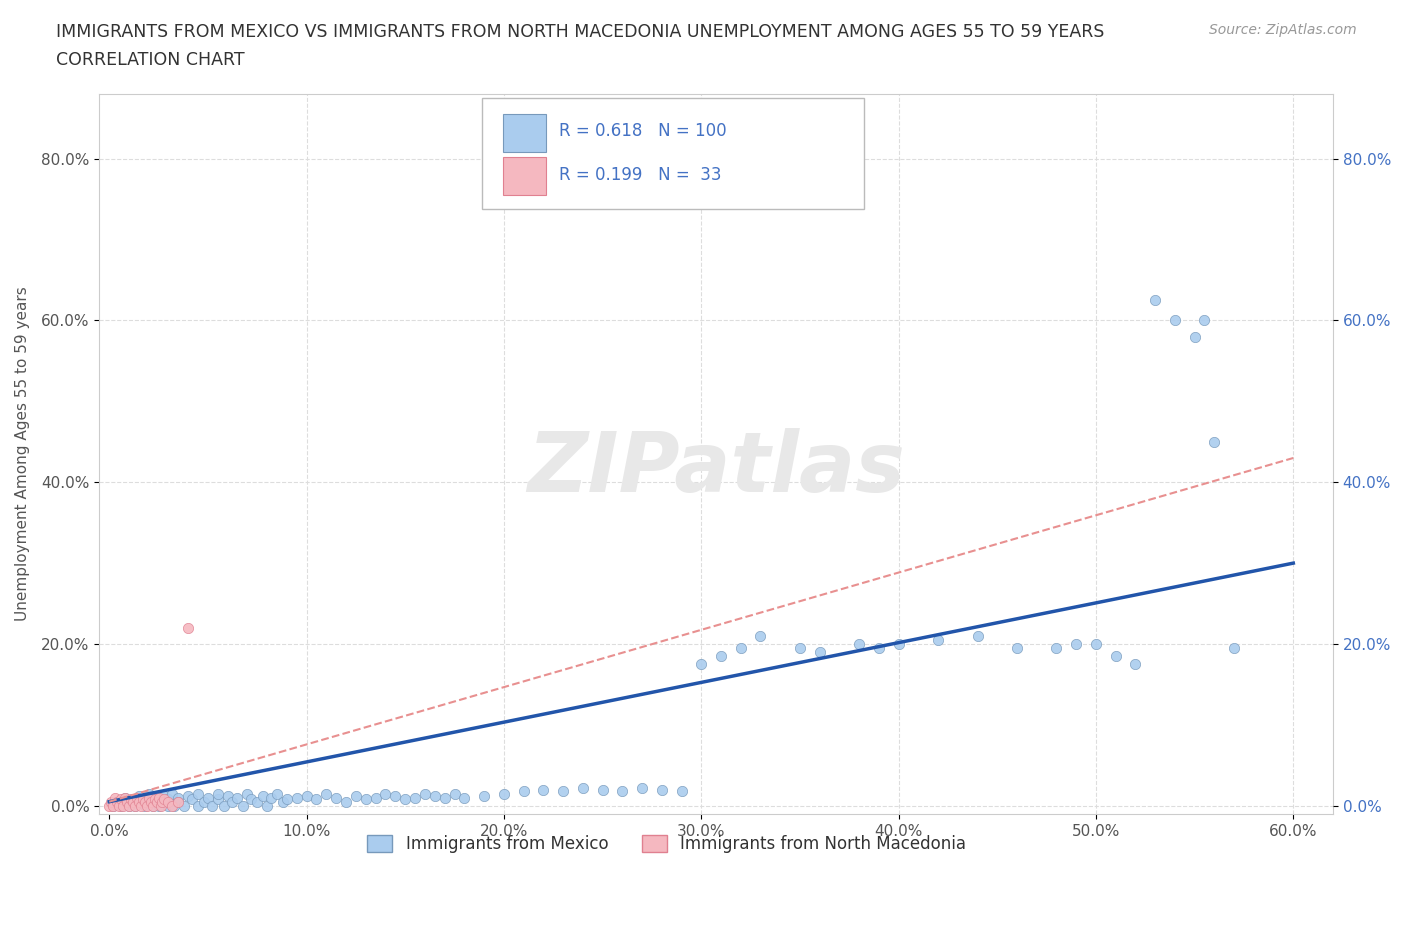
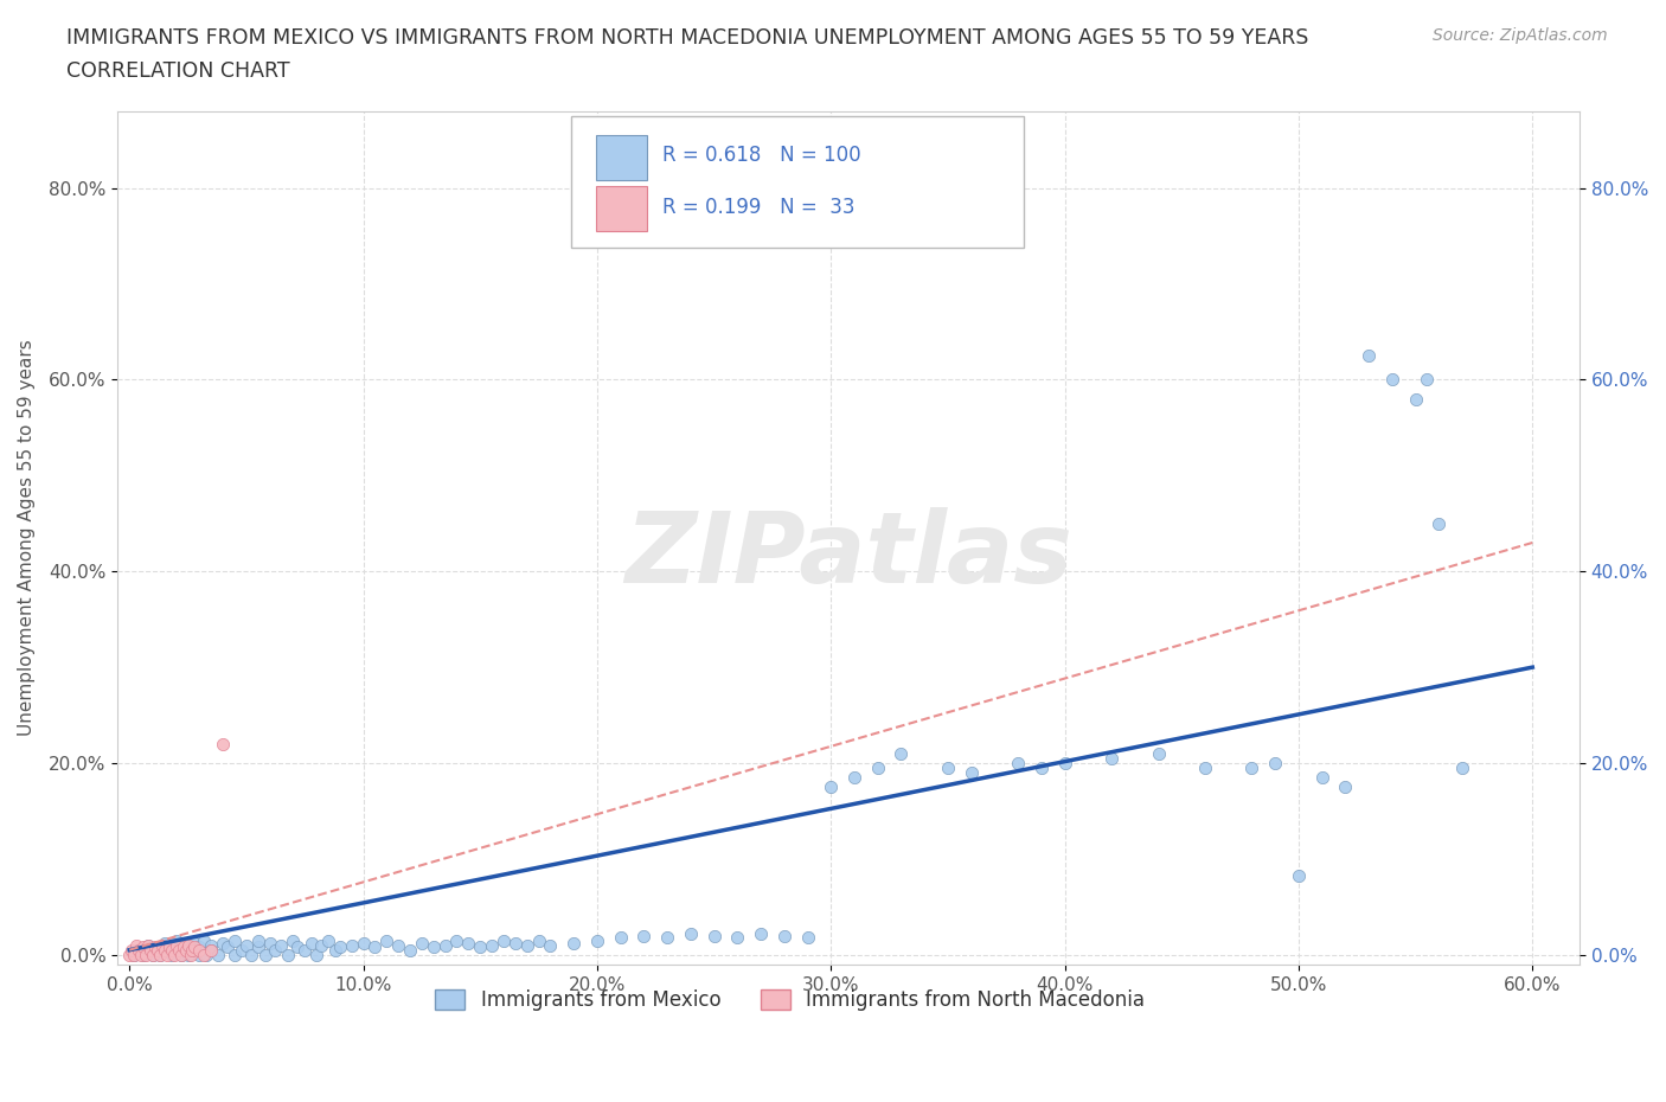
Immigrants from Mexico/50.0%: 20.0% -> 8.2%
